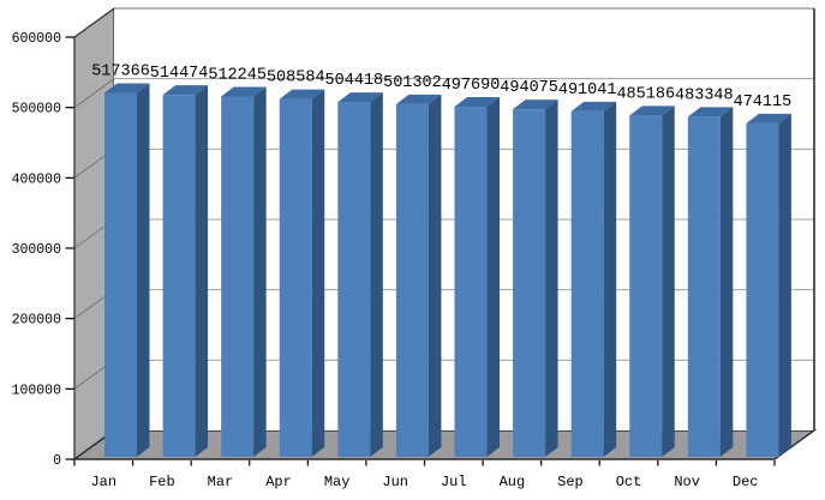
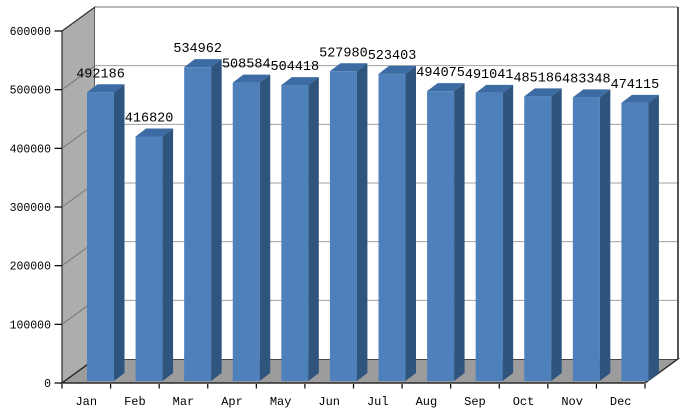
Jan: 517366 -> 492186
Feb: 514474 -> 416820
Mar: 512245 -> 534962
Jun: 501302 -> 527980
Jul: 497690 -> 523403
